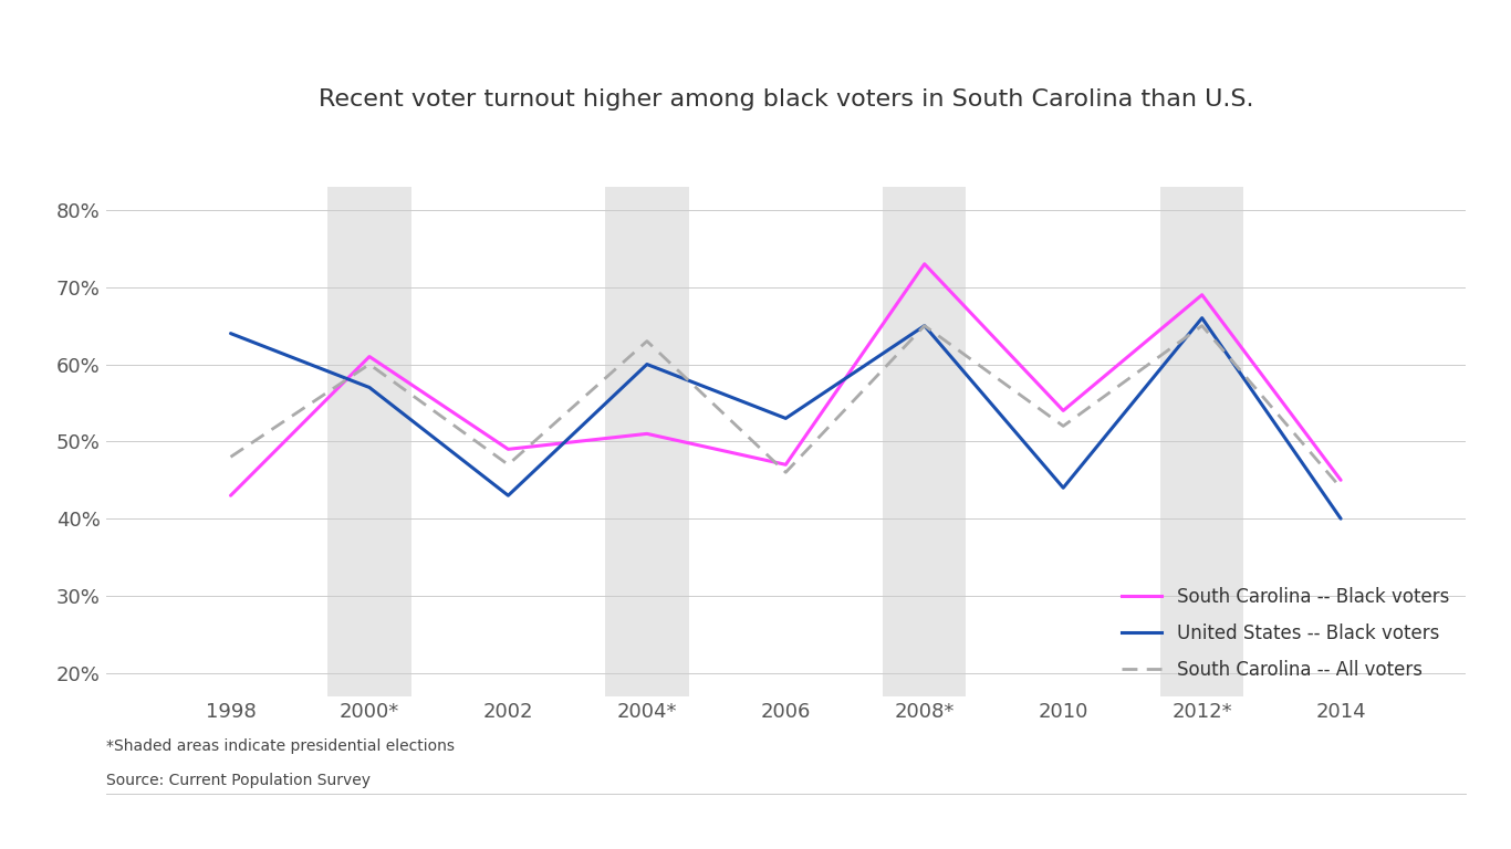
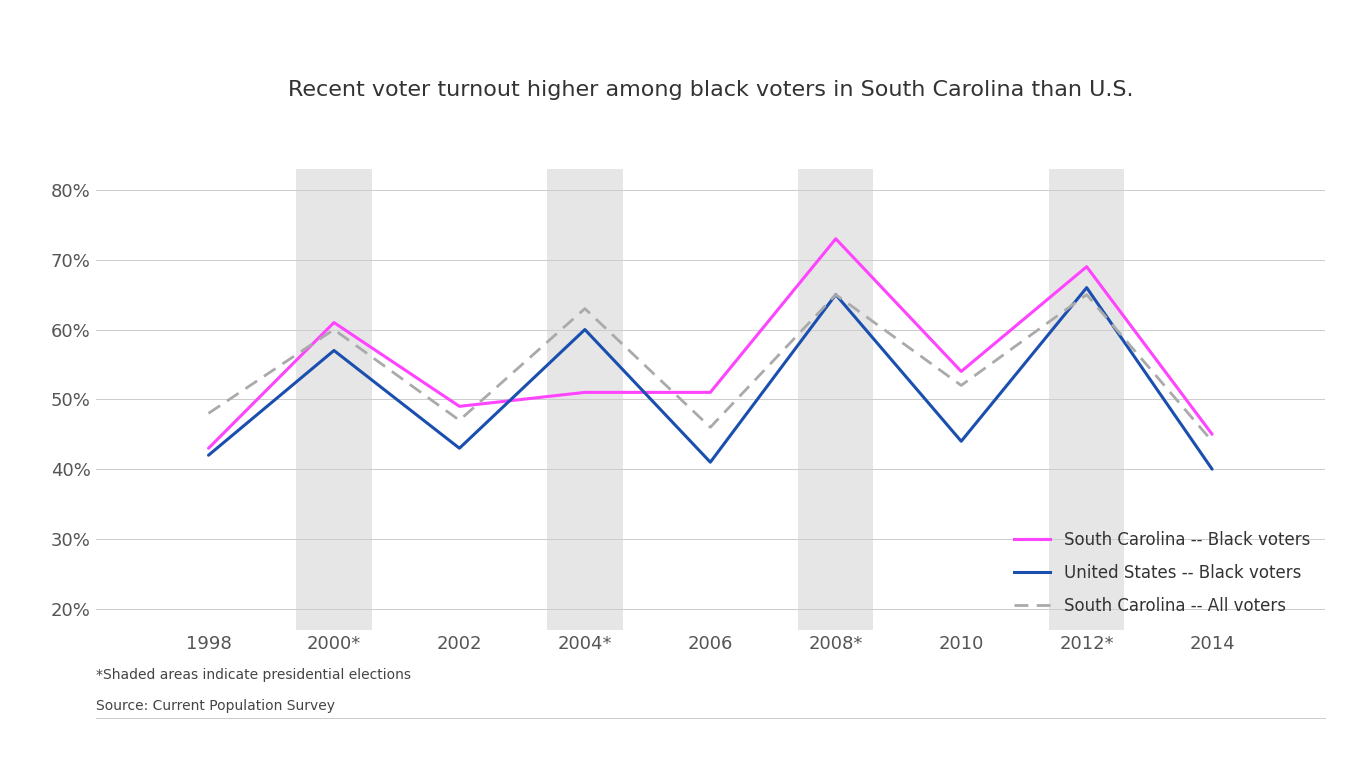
United States -- Black voters/1998: 64% -> 42%
South Carolina -- Black voters/2006: 47% -> 51%
United States -- Black voters/2006: 53% -> 41%
